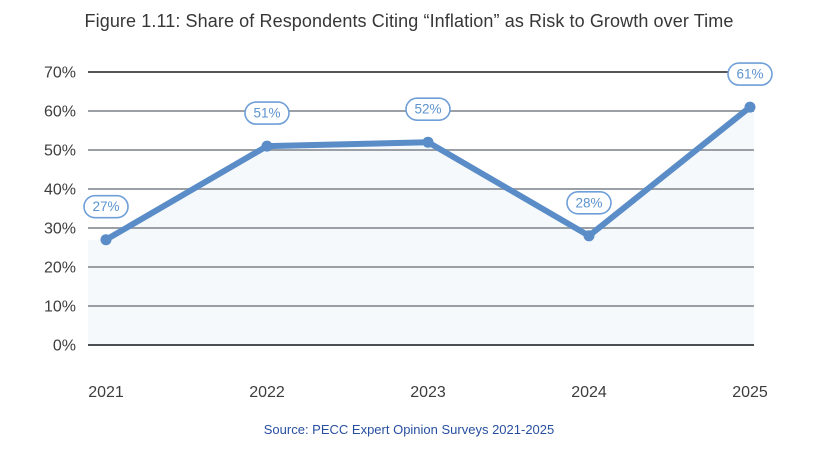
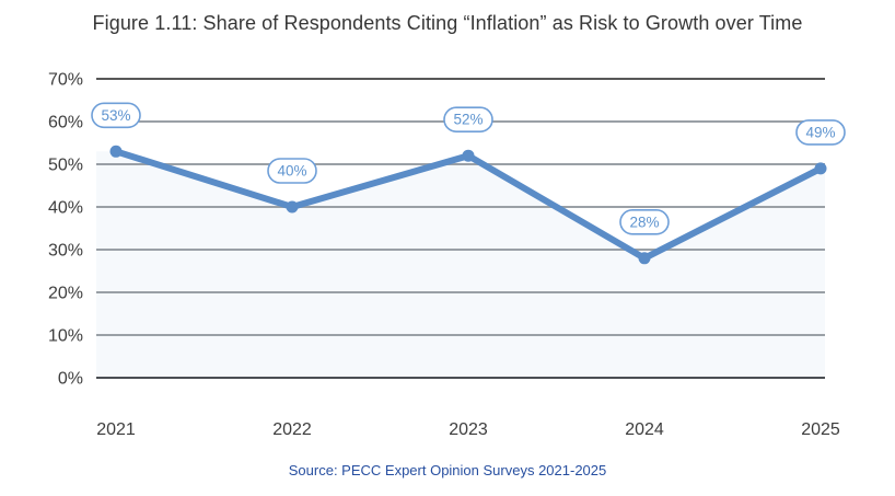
2021: 27% -> 53%
2022: 51% -> 40%
2025: 61% -> 49%
